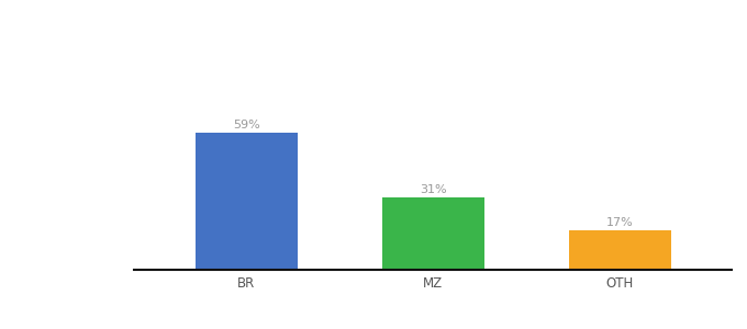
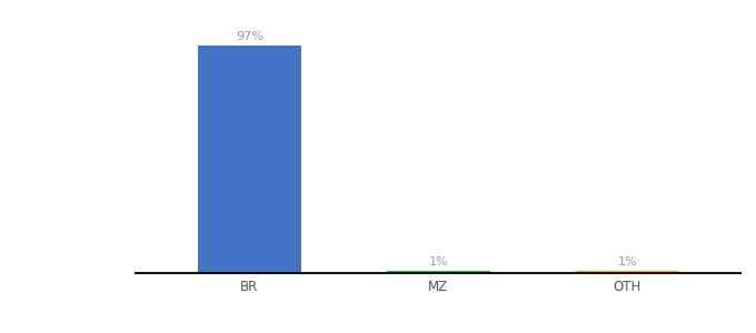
BR: 59% -> 97%
MZ: 31% -> 1%
OTH: 17% -> 1%
